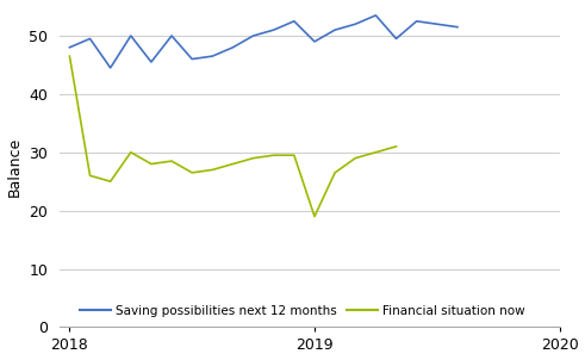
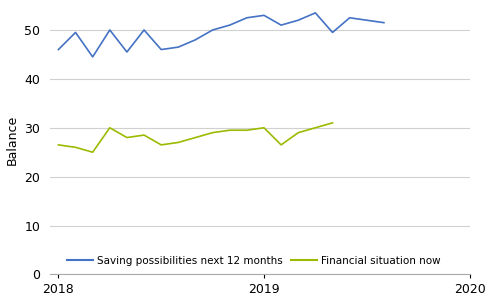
Saving possibilities next 12 months/2018: 48.0 -> 46.0
Financial situation now/2018: 46.5 -> 26.5
Saving possibilities next 12 months/2019: 49.0 -> 53.0
Financial situation now/2019: 19.0 -> 30.0
